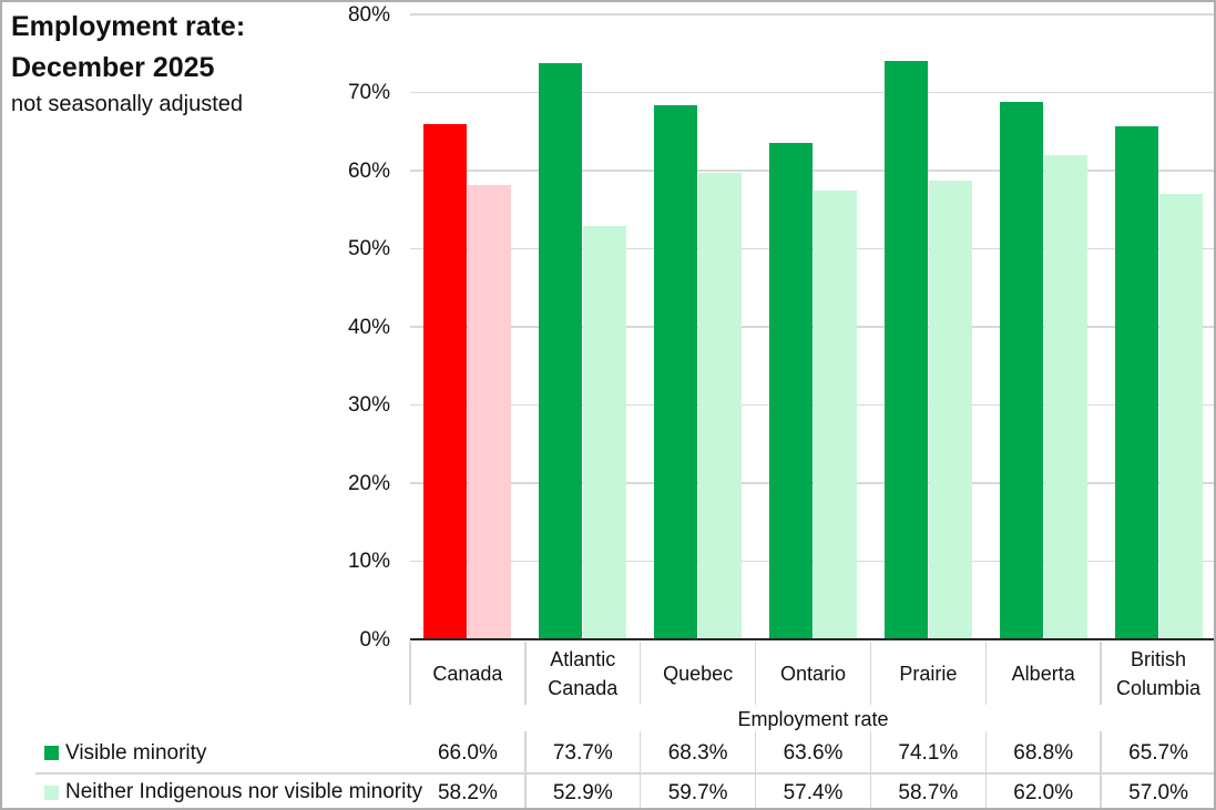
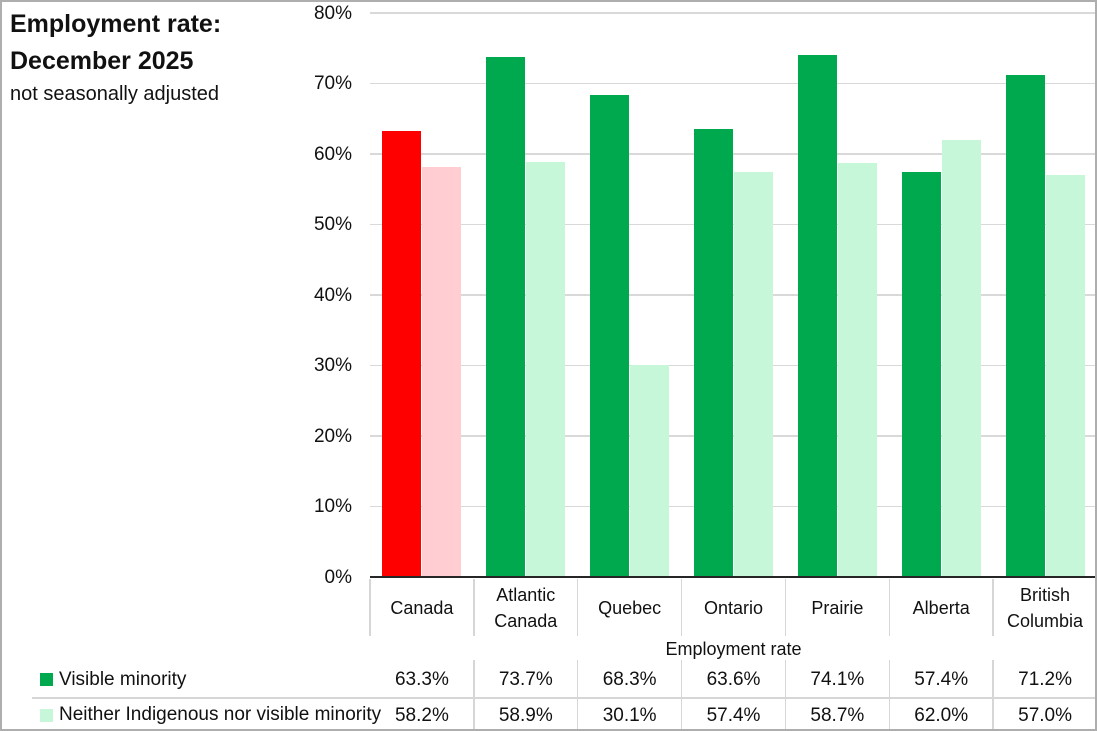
Visible minority/Canada: 66.0% -> 63.3%
Neither Indigenous nor visible minority/Atlantic Canada: 52.9% -> 58.9%
Neither Indigenous nor visible minority/Quebec: 59.7% -> 30.1%
Visible minority/Alberta: 68.8% -> 57.4%
Visible minority/British Columbia: 65.7% -> 71.2%
